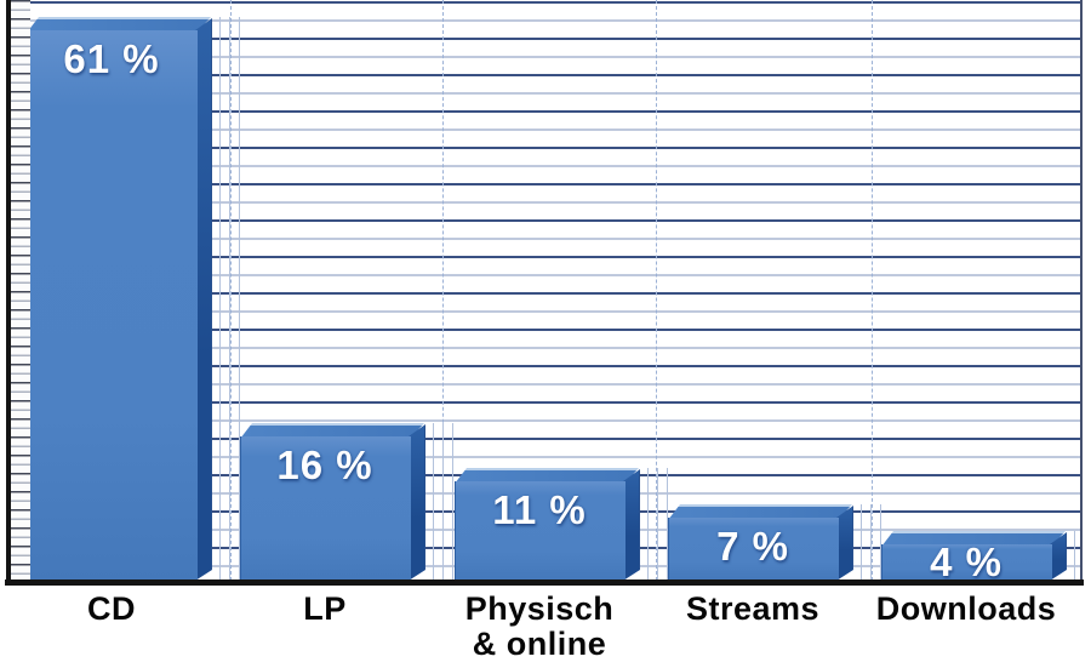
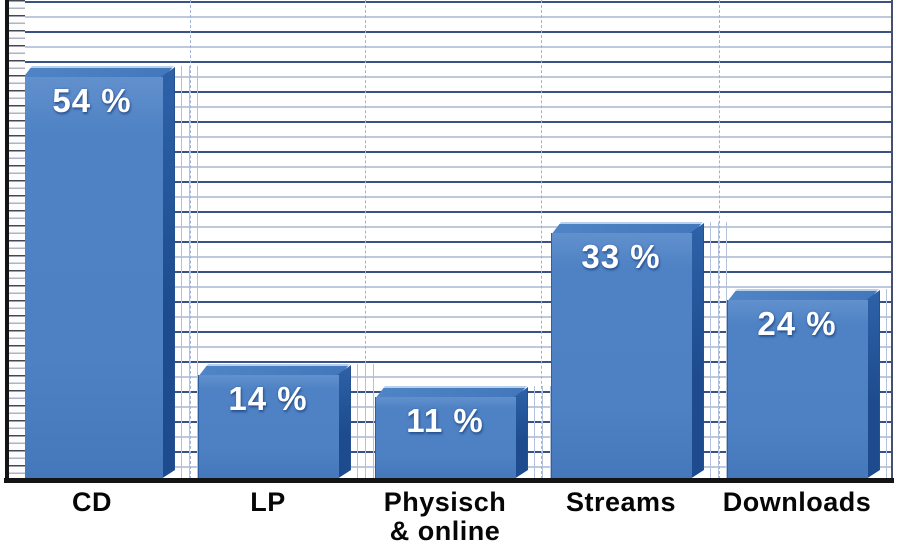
CD: 61 -> 54
LP: 16 -> 14
Streams: 7 -> 33
Downloads: 4 -> 24
